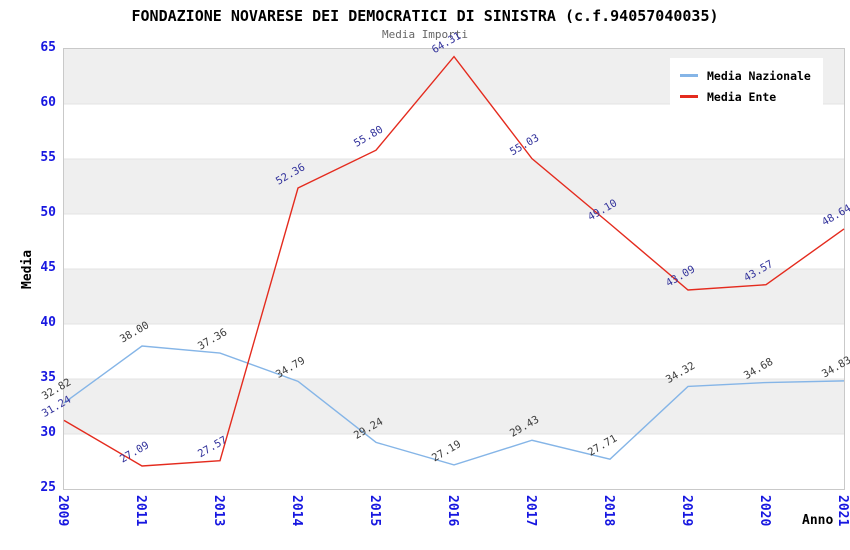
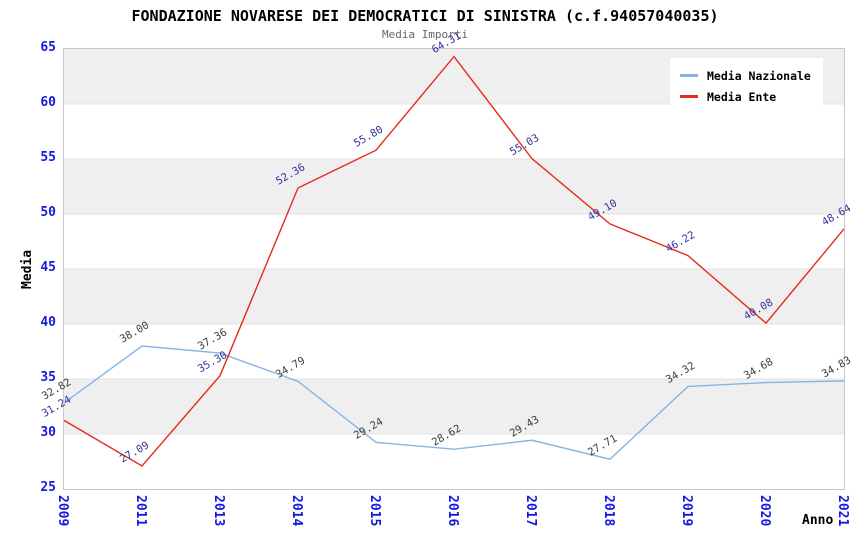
Media Ente/2013: 27.57 -> 35.30
Media Nazionale/2016: 27.19 -> 28.62
Media Ente/2019: 43.09 -> 46.22
Media Ente/2020: 43.57 -> 40.08
